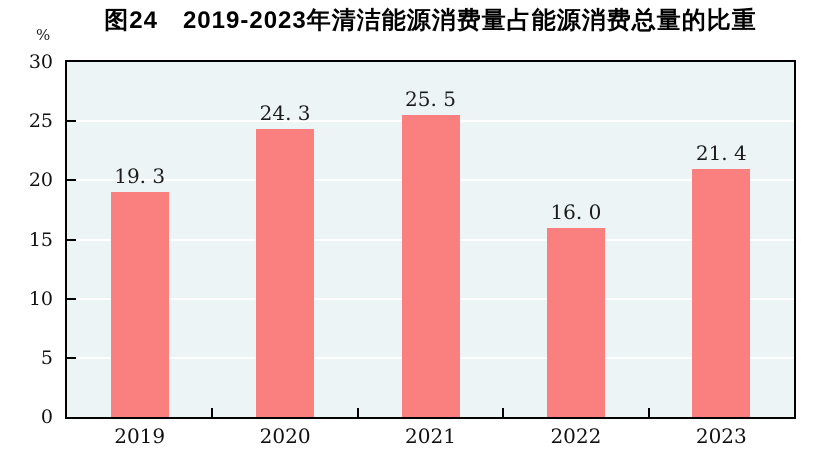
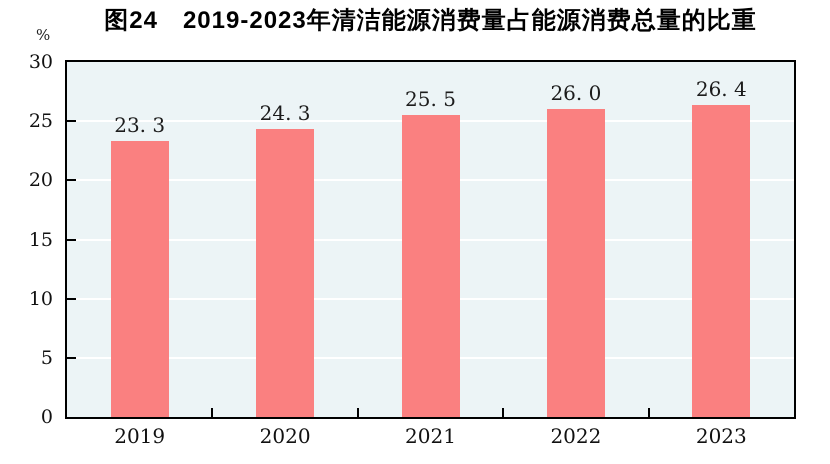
2019: 19 -> 23
2022: 16 -> 26
2023: 21 -> 26
